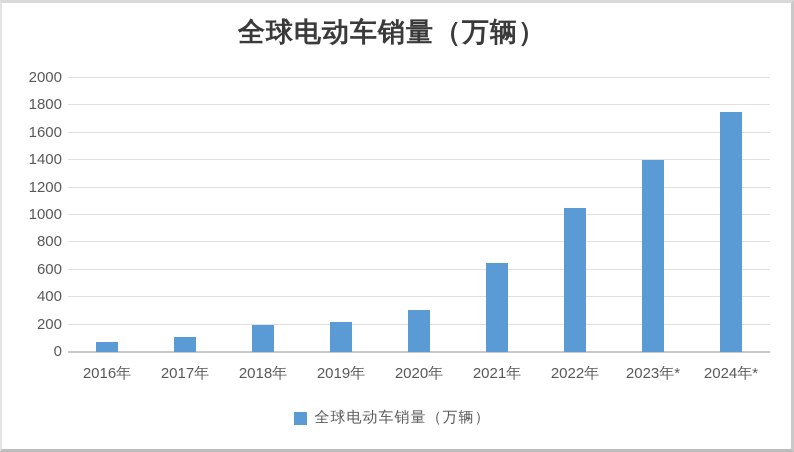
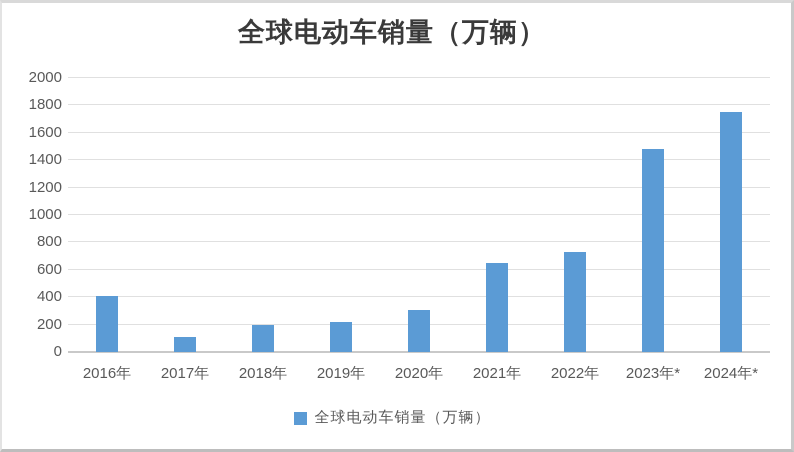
2016年: 70 -> 410
2022年: 1050 -> 730
2023年*: 1400 -> 1480
